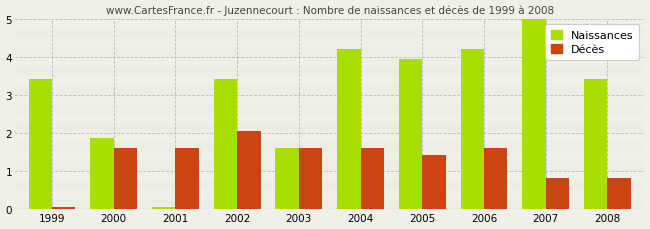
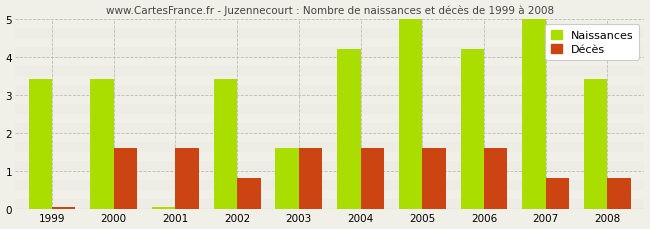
Naissances/2000: 1.85 -> 3.40
Décès/2002: 2.05 -> 0.80
Naissances/2005: 3.95 -> 5.00
Décès/2005: 1.40 -> 1.60
